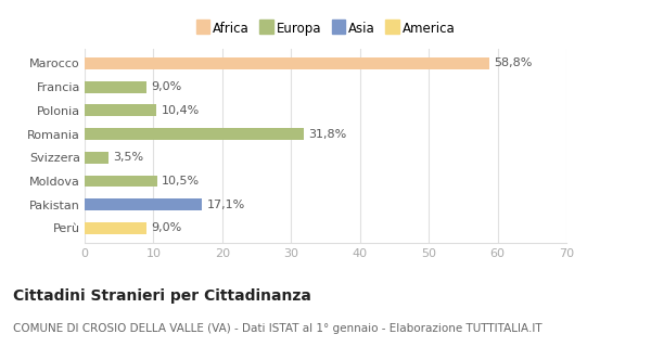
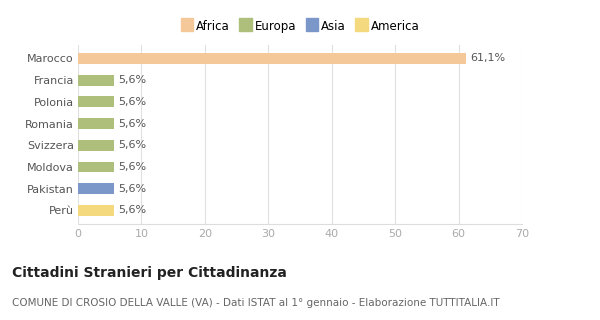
Marocco: 58,8% -> 61,1%
Francia: 9,0% -> 5,6%
Polonia: 10,4% -> 5,6%
Romania: 31,8% -> 5,6%
Svizzera: 3,5% -> 5,6%
Moldova: 10,5% -> 5,6%
Pakistan: 17,1% -> 5,6%
Perù: 9,0% -> 5,6%
